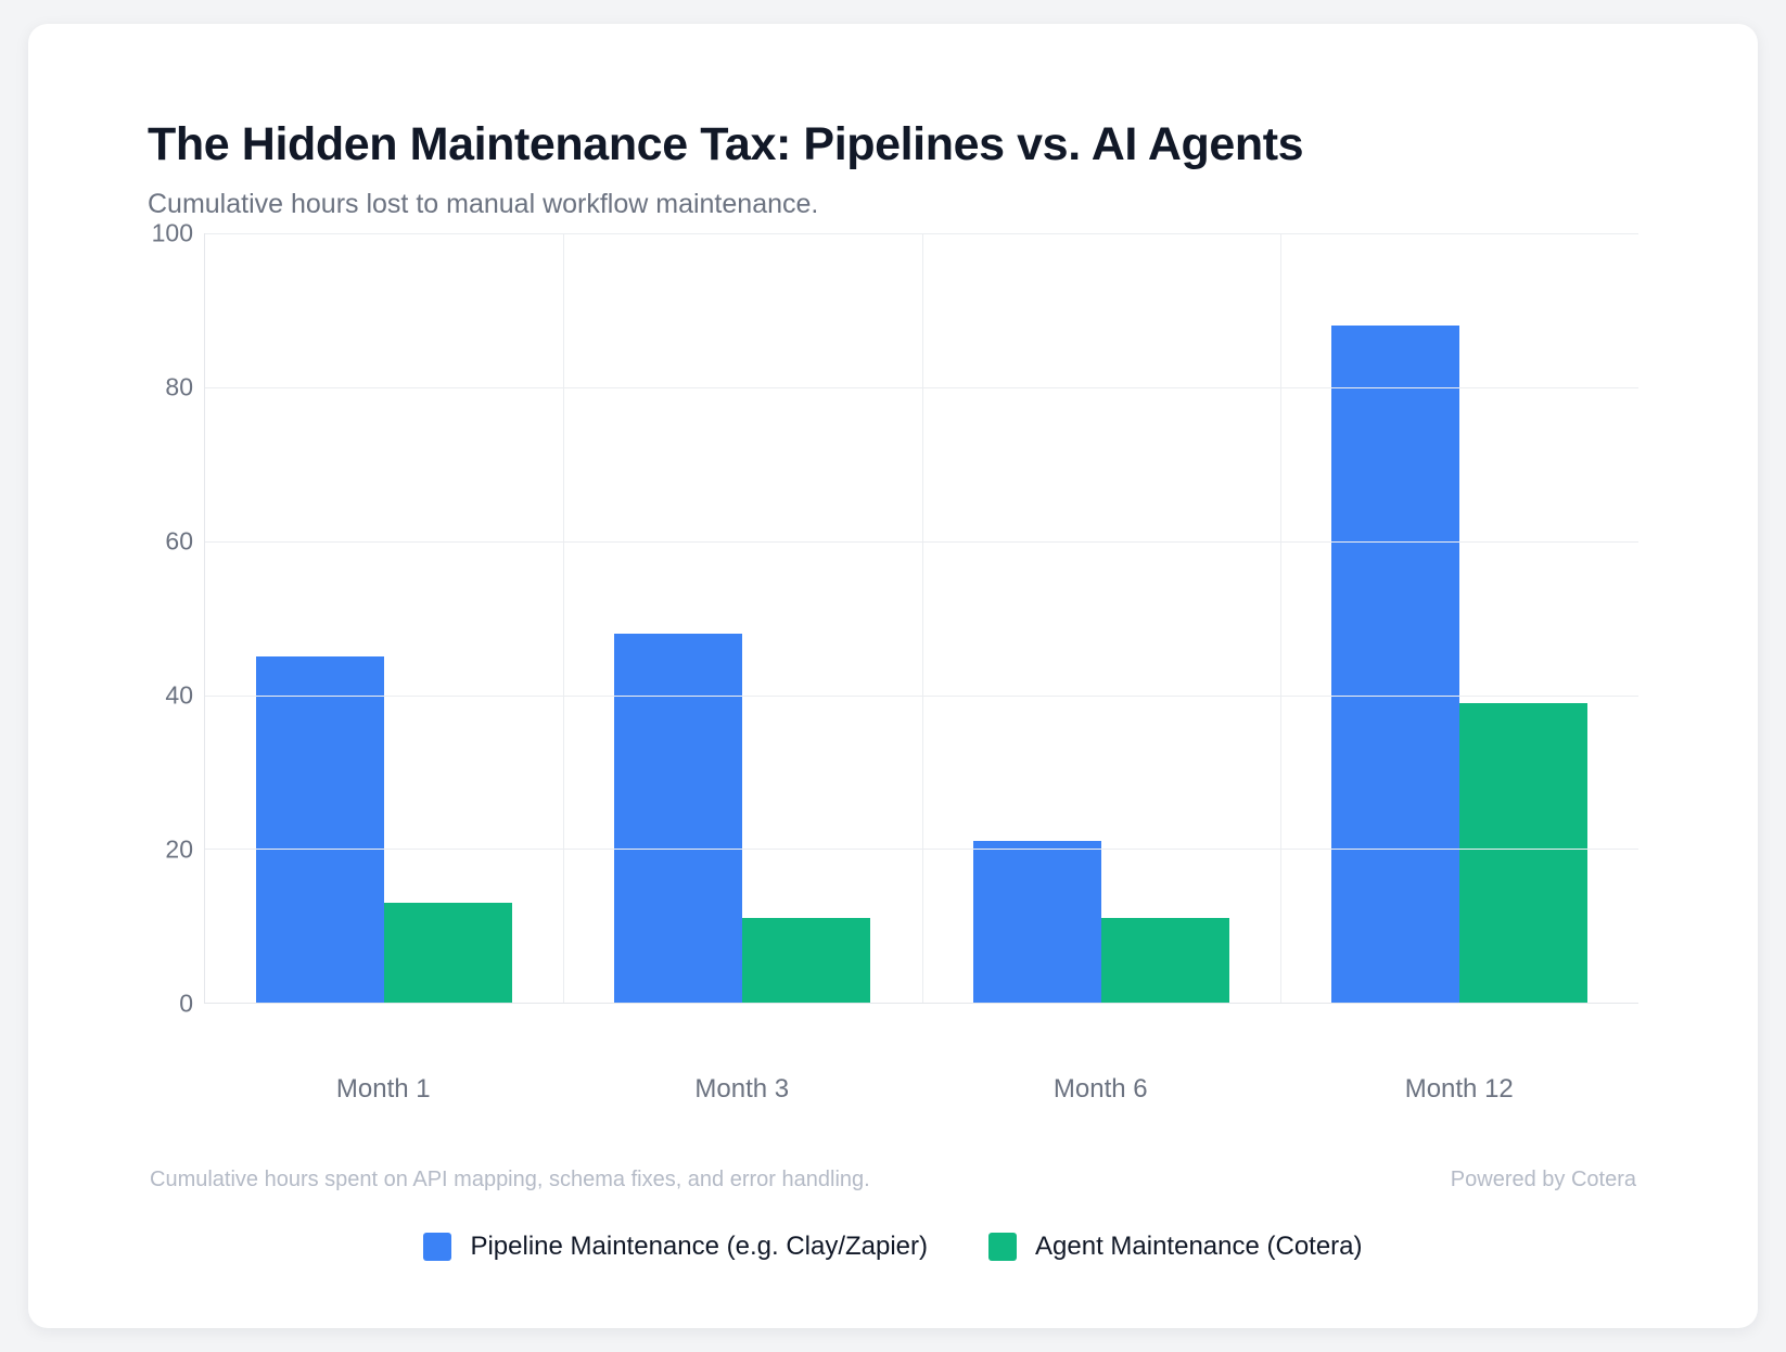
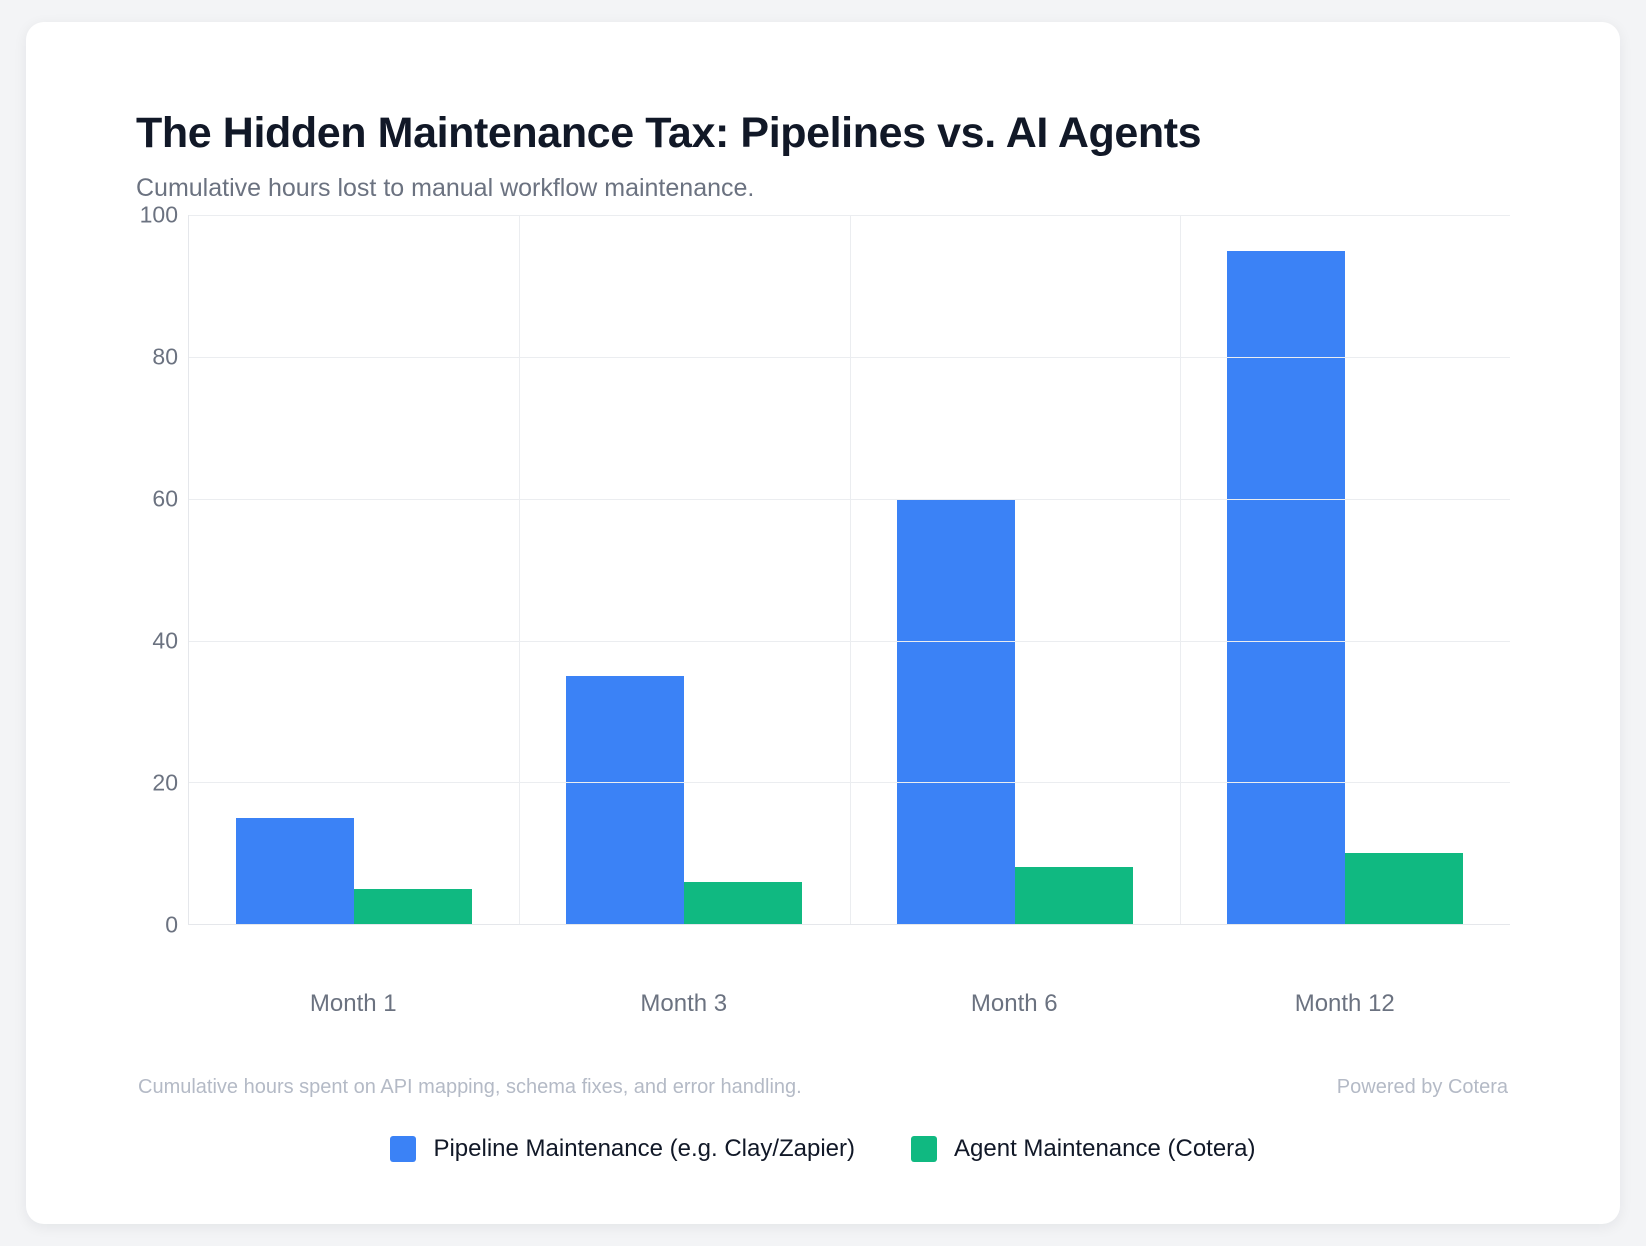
Pipeline Maintenance (e.g. Clay/Zapier)/Month 1: 45 -> 15
Agent Maintenance (Cotera)/Month 1: 13 -> 5
Pipeline Maintenance (e.g. Clay/Zapier)/Month 3: 48 -> 35
Agent Maintenance (Cotera)/Month 3: 11 -> 6
Pipeline Maintenance (e.g. Clay/Zapier)/Month 6: 21 -> 60
Agent Maintenance (Cotera)/Month 6: 11 -> 8
Pipeline Maintenance (e.g. Clay/Zapier)/Month 12: 88 -> 95
Agent Maintenance (Cotera)/Month 12: 39 -> 10
